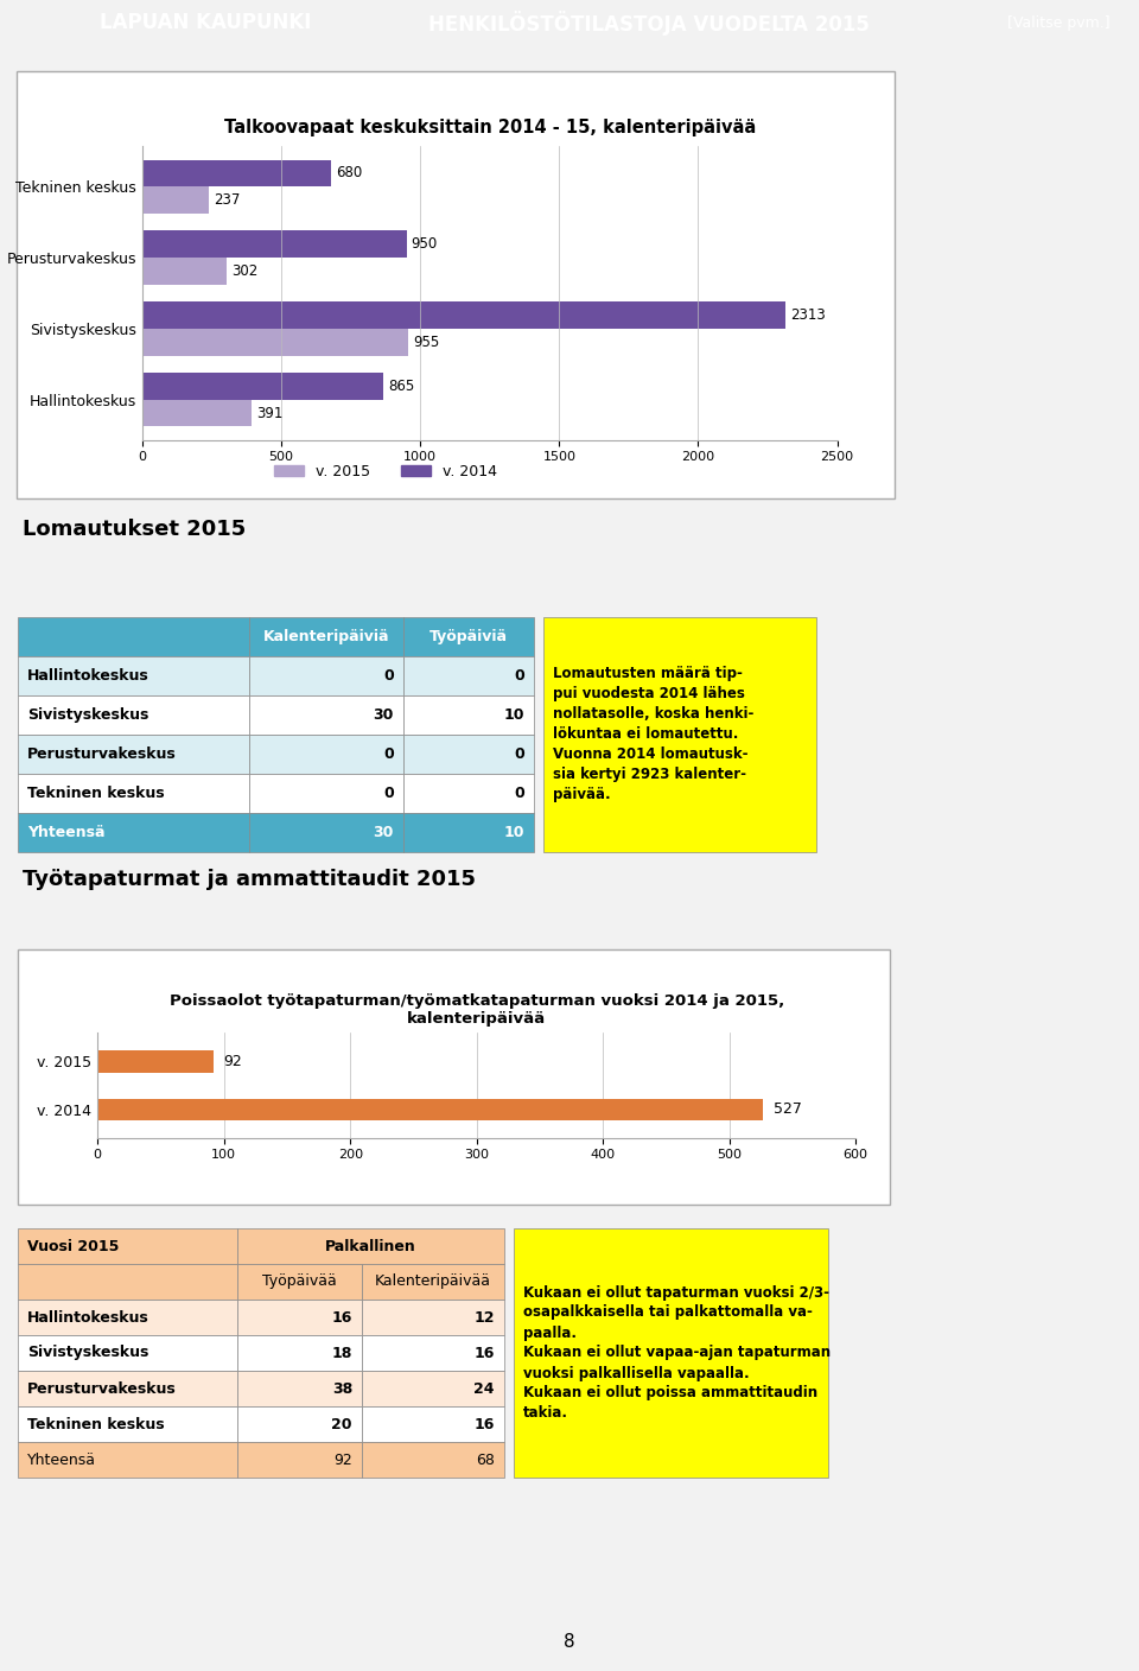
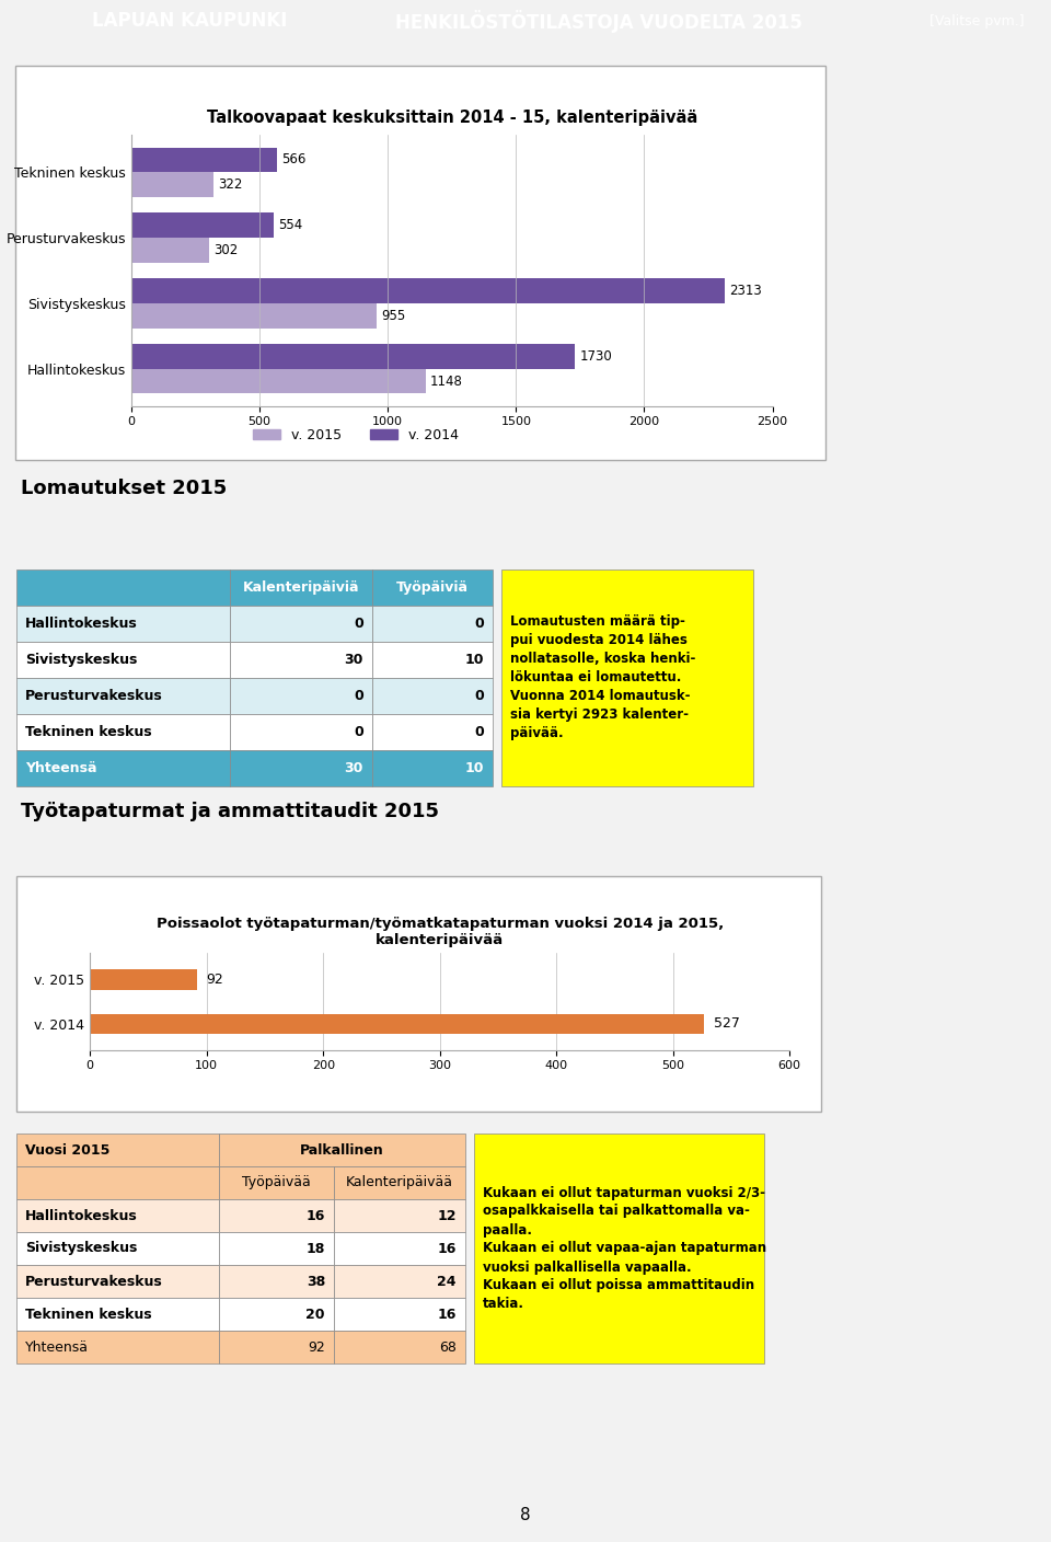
Talkoovapaat keskuksittain 2014 - 15, kalenteripäivää/v. 2014/Tekninen keskus: 680 -> 566
Talkoovapaat keskuksittain 2014 - 15, kalenteripäivää/v. 2015/Tekninen keskus: 237 -> 322
Talkoovapaat keskuksittain 2014 - 15, kalenteripäivää/v. 2014/Perusturvakeskus: 950 -> 554
Talkoovapaat keskuksittain 2014 - 15, kalenteripäivää/v. 2014/Hallintokeskus: 865 -> 1730
Talkoovapaat keskuksittain 2014 - 15, kalenteripäivää/v. 2015/Hallintokeskus: 391 -> 1148
